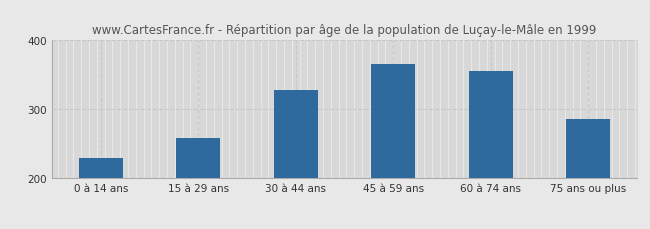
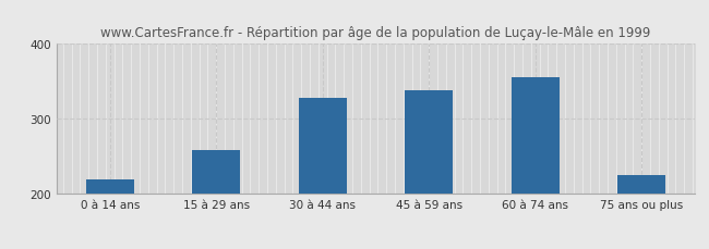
0 à 14 ans: 230 -> 219
45 à 59 ans: 366 -> 338
75 ans ou plus: 286 -> 225
